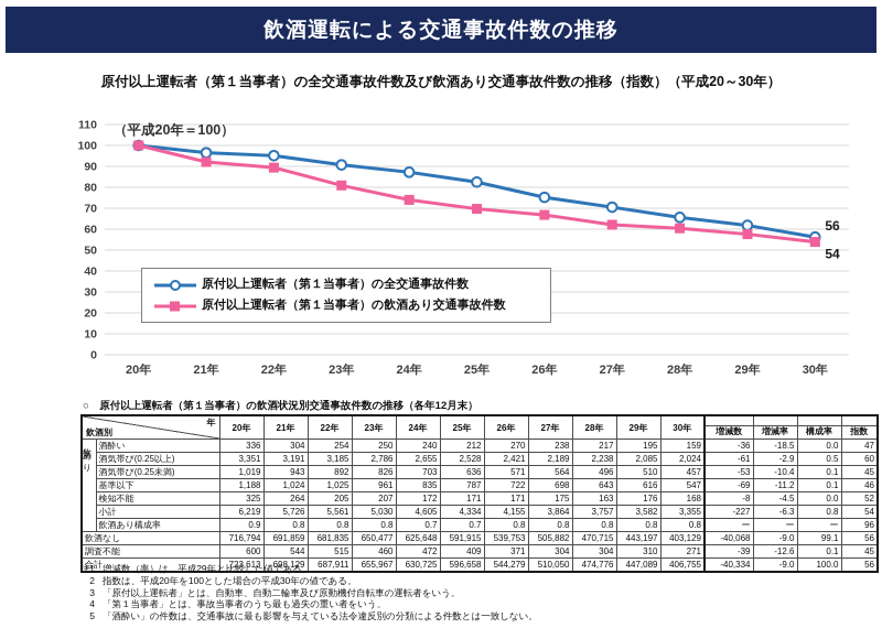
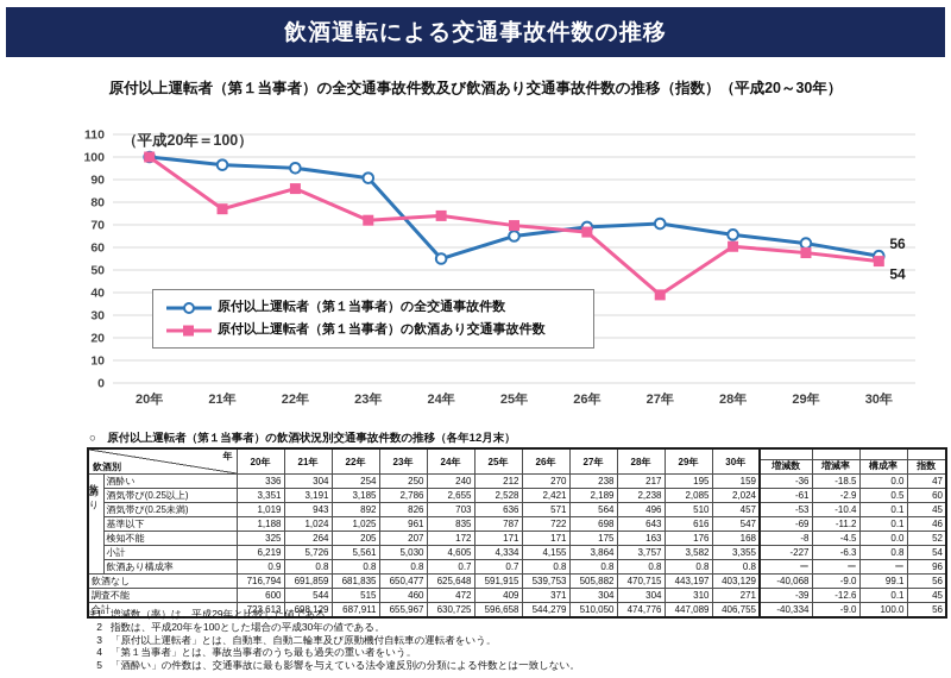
原付以上運転者（第１当事者）の飲酒あり交通事故件数/21年: 92 -> 77
原付以上運転者（第１当事者）の飲酒あり交通事故件数/22年: 89 -> 86
原付以上運転者（第１当事者）の飲酒あり交通事故件数/23年: 81 -> 72
原付以上運転者（第１当事者）の全交通事故件数/24年: 87 -> 55
原付以上運転者（第１当事者）の全交通事故件数/25年: 82 -> 65
原付以上運転者（第１当事者）の全交通事故件数/26年: 75 -> 69
原付以上運転者（第１当事者）の飲酒あり交通事故件数/27年: 62 -> 39
